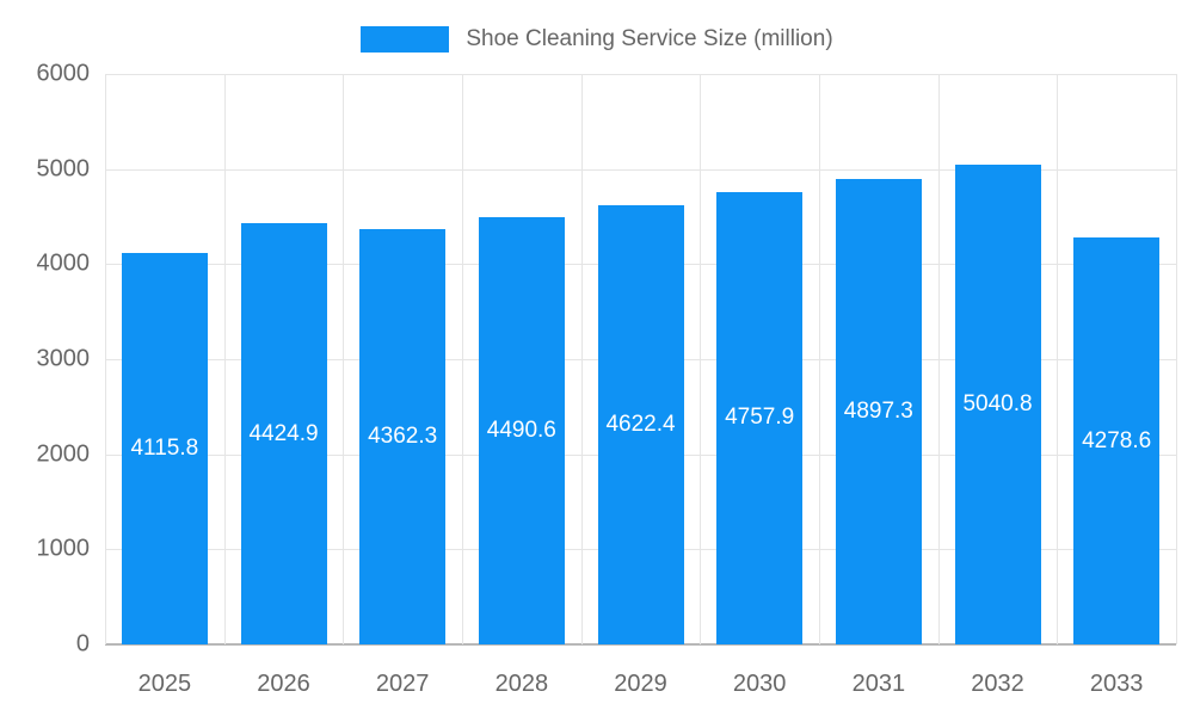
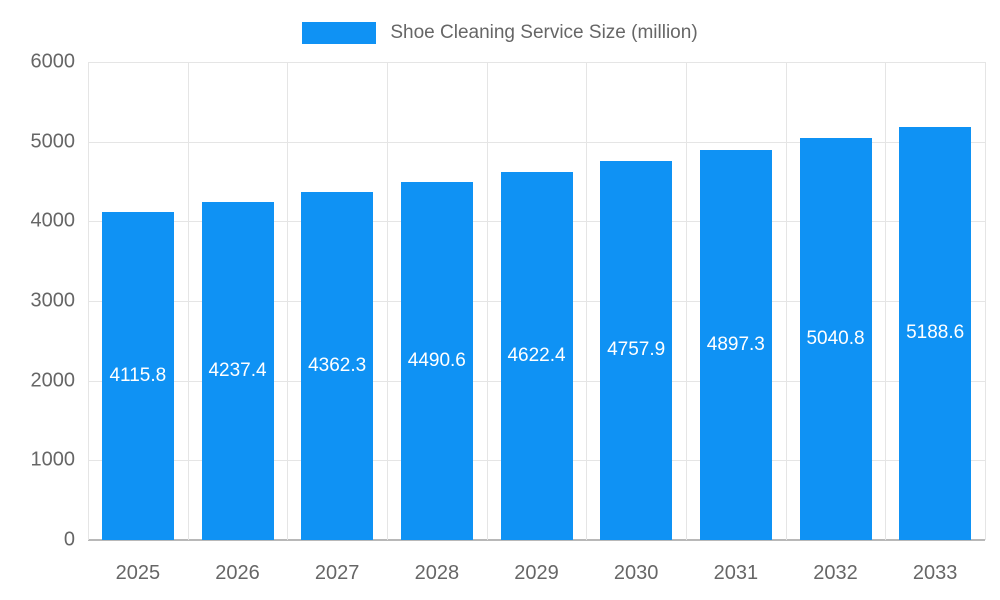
2026: 4424.9 -> 4237.4
2033: 4278.6 -> 5188.6
